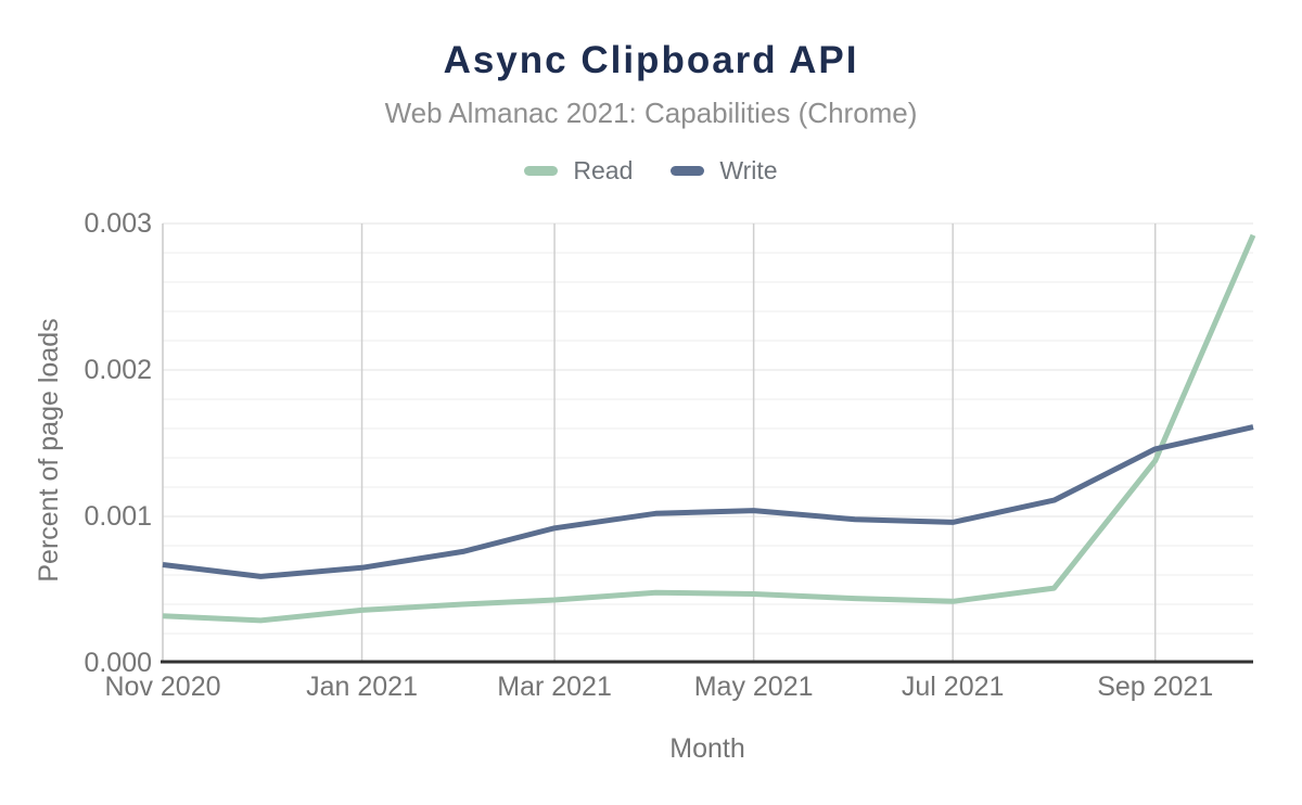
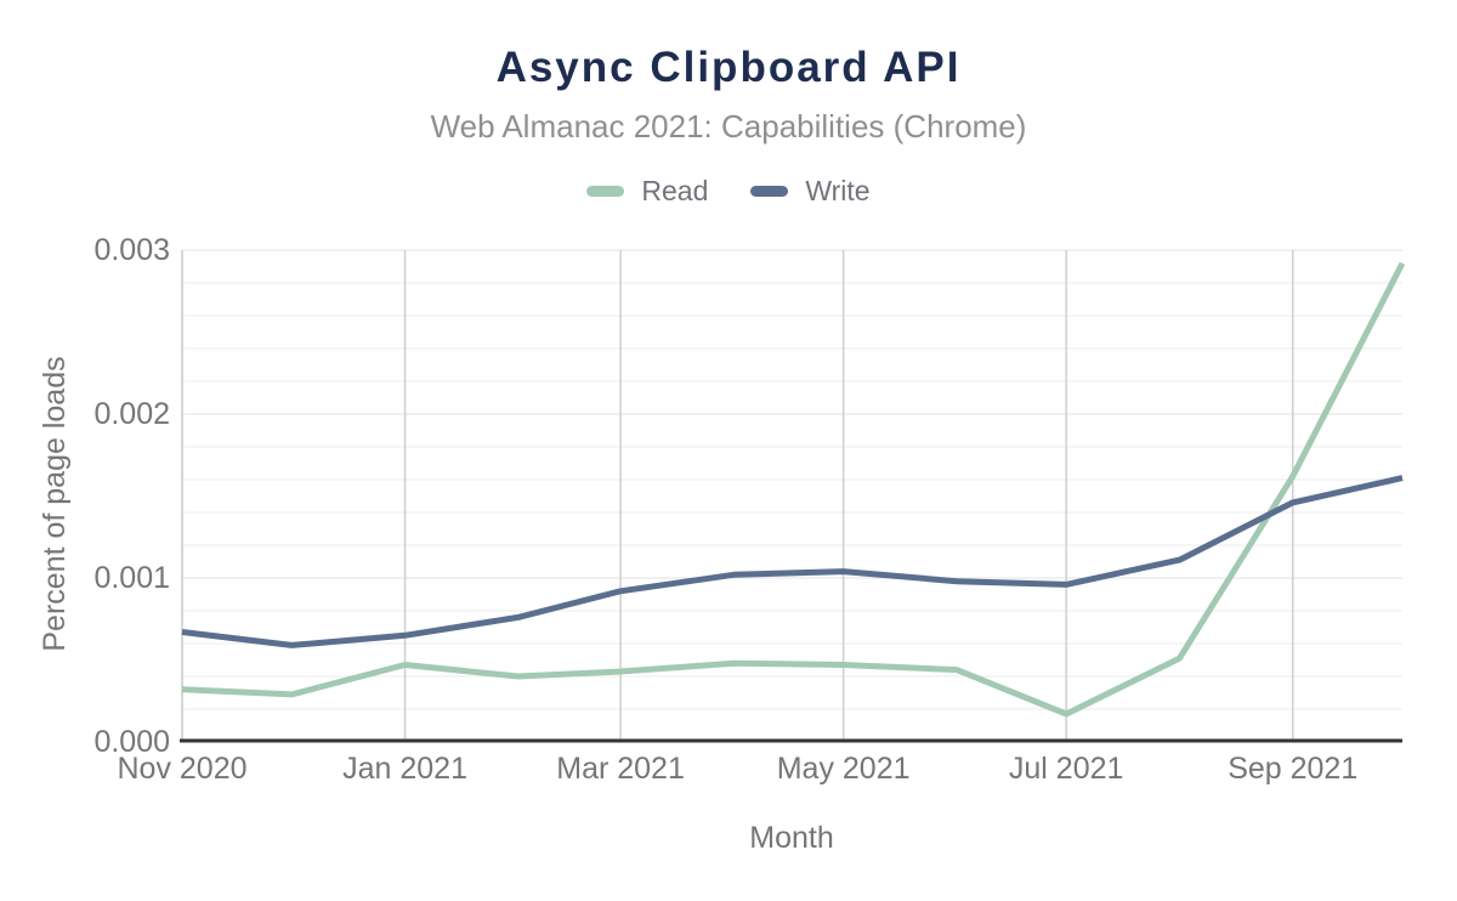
Read/Jan 2021: 0.00036 -> 0.00047
Read/Jul 2021: 0.00042 -> 0.00017
Read/Sep 2021: 0.00138 -> 0.00162
